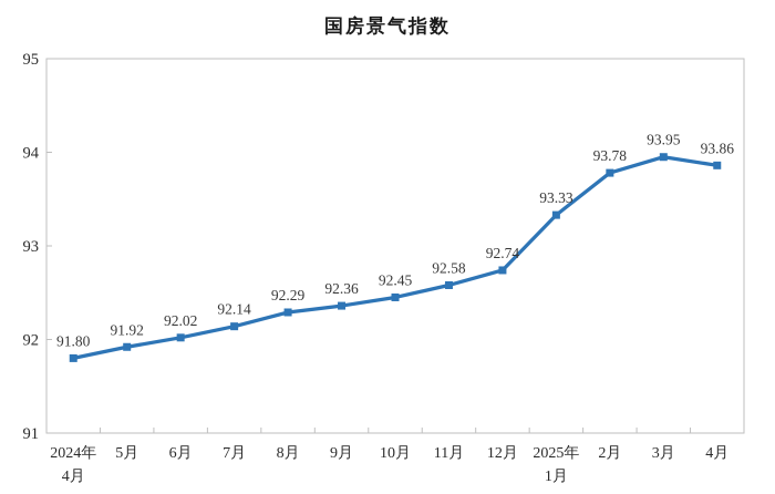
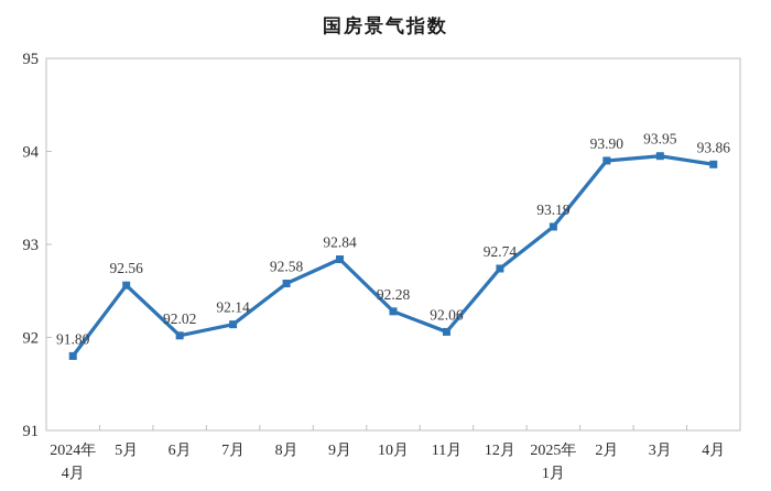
5月: 91.92 -> 92.56
8月: 92.29 -> 92.58
9月: 92.36 -> 92.84
10月: 92.45 -> 92.28
11月: 92.58 -> 92.06
2025年 1月: 93.33 -> 93.19
2月: 93.78 -> 93.90
